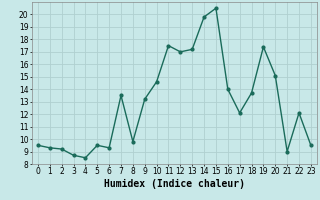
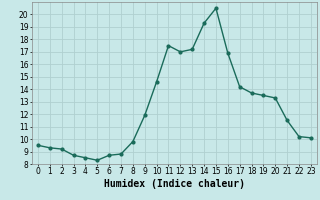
5: 9.5 -> 8.3
6: 9.3 -> 8.7
7: 13.5 -> 8.8
9: 13.2 -> 11.9
14: 19.8 -> 19.3
16: 14.0 -> 16.9
17: 12.1 -> 14.2
19: 17.4 -> 13.5
20: 15.1 -> 13.3
21: 9.0 -> 11.5
22: 12.1 -> 10.2
23: 9.5 -> 10.1
